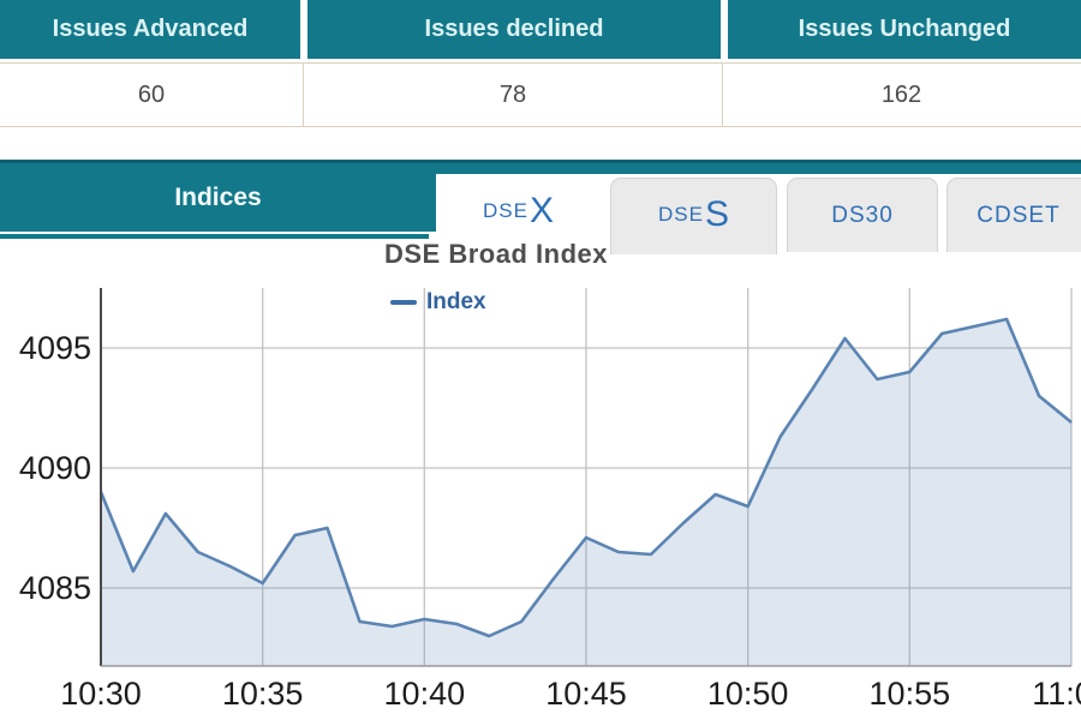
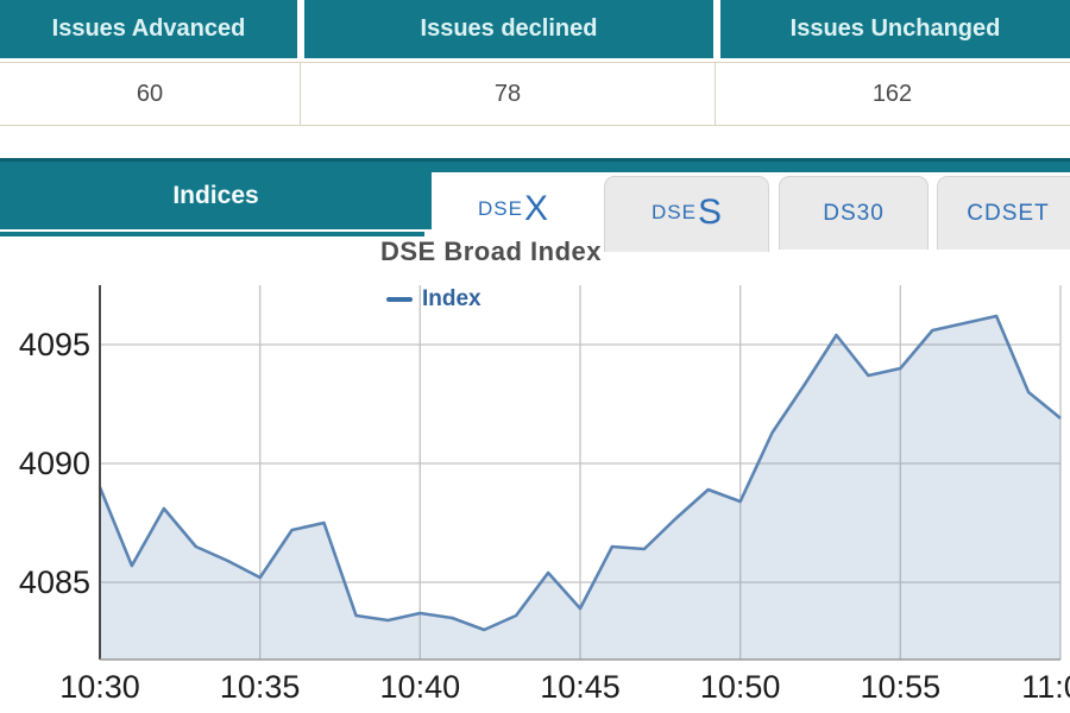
10:45: 4087.1 -> 4083.9
